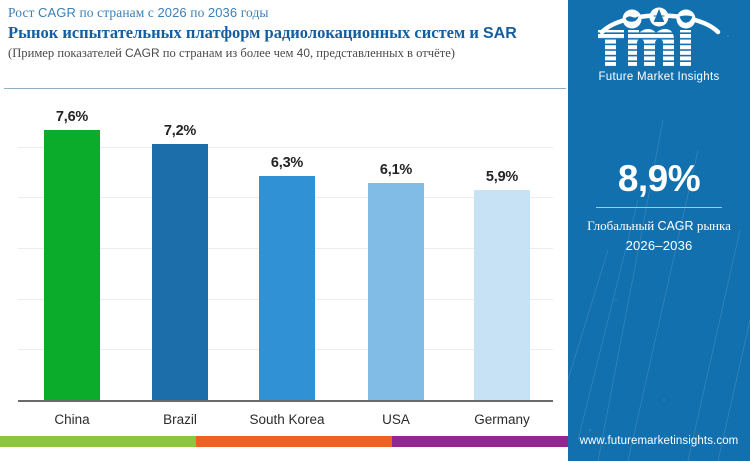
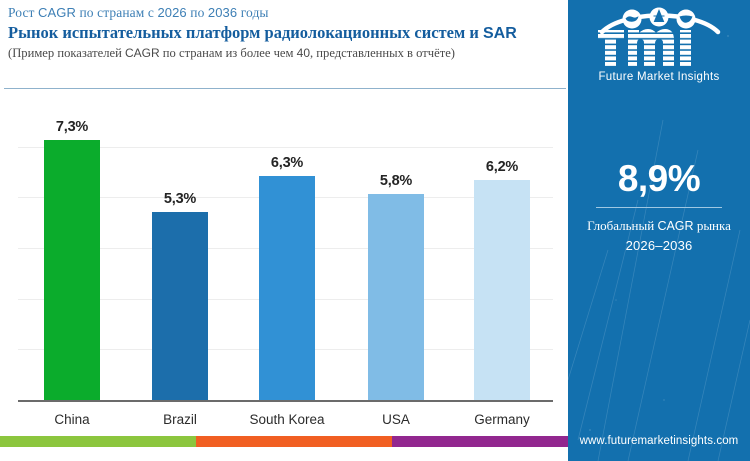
China: 7,6% -> 7,3%
Brazil: 7,2% -> 5,3%
USA: 6,1% -> 5,8%
Germany: 5,9% -> 6,2%
